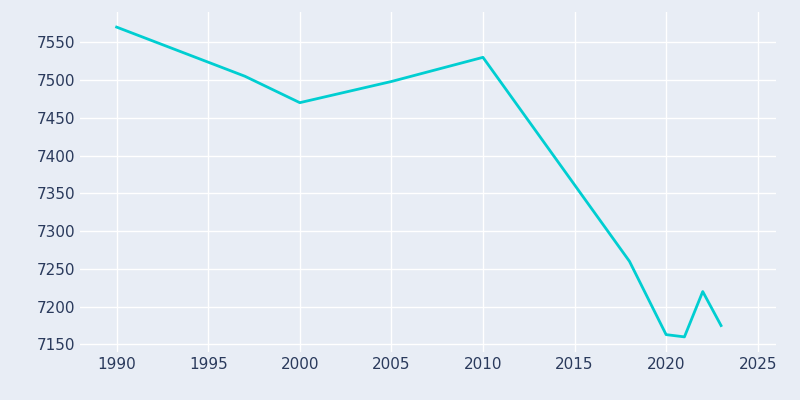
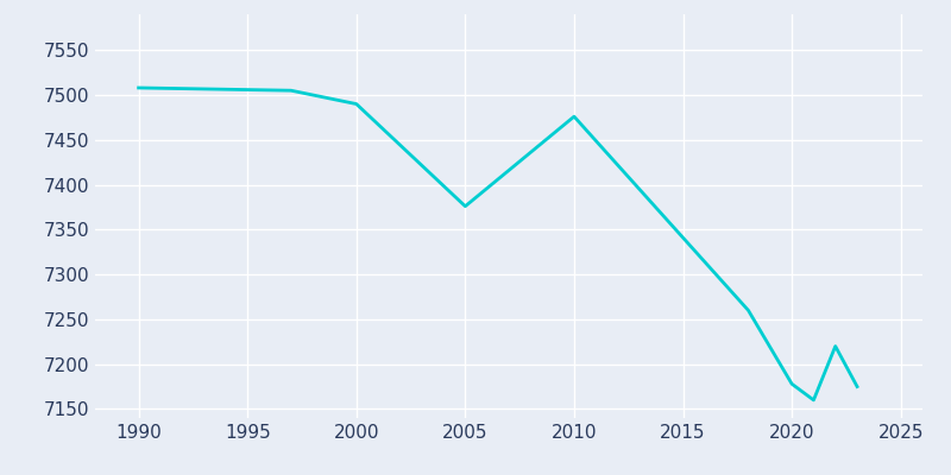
1990: 7570 -> 7508
2000: 7470 -> 7490
2005: 7498 -> 7376
2010: 7530 -> 7476
2020: 7163 -> 7178
